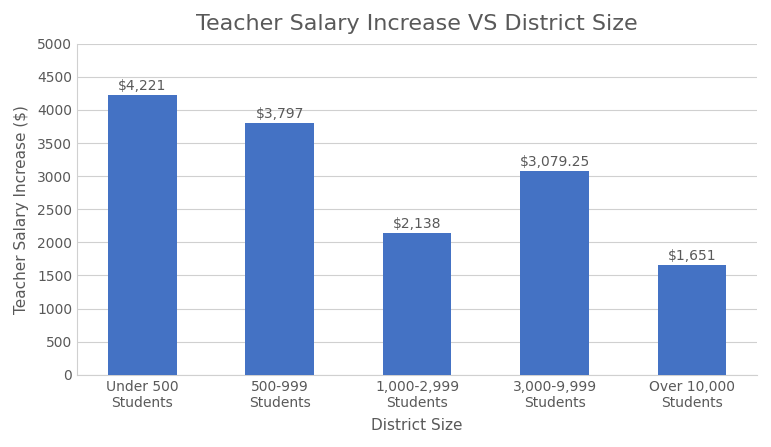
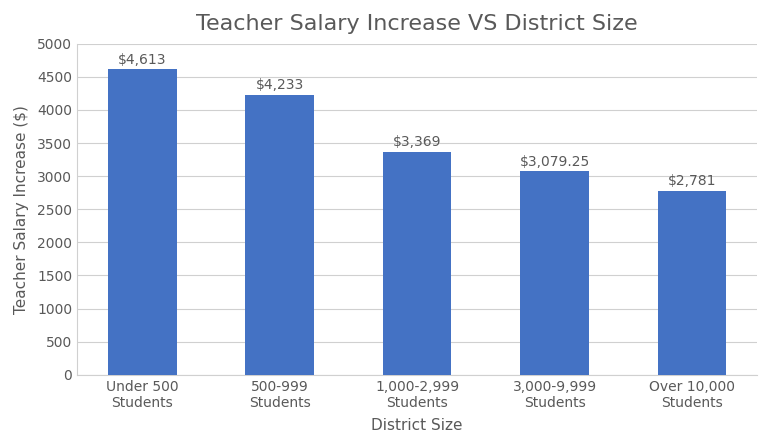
Under 500 Students: $4,221 -> $4,613
500-999 Students: $3,797 -> $4,233
1,000-2,999 Students: $2,138 -> $3,369
Over 10,000 Students: $1,651 -> $2,781
